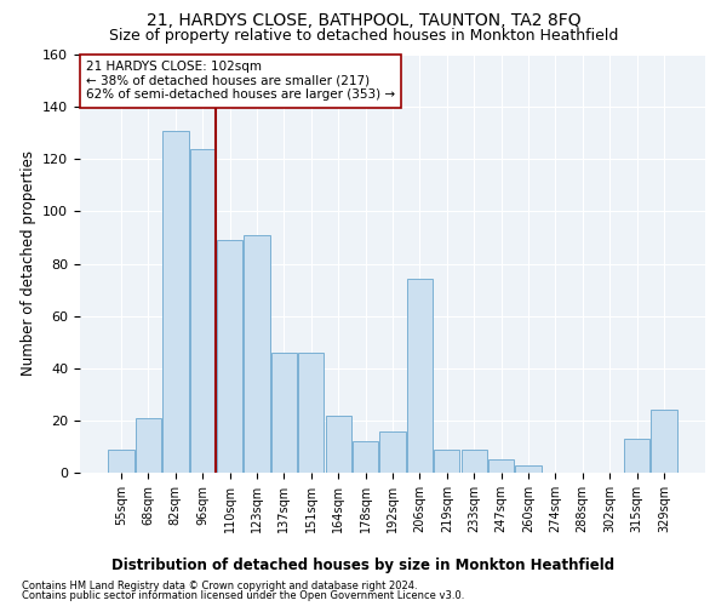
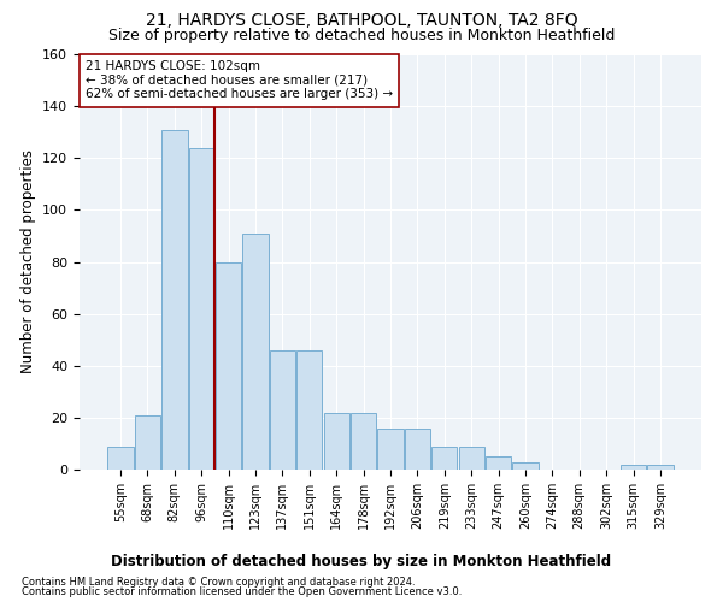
110sqm: 89 -> 80
178sqm: 12 -> 22
206sqm: 74 -> 16
315sqm: 13 -> 2
329sqm: 24 -> 2
